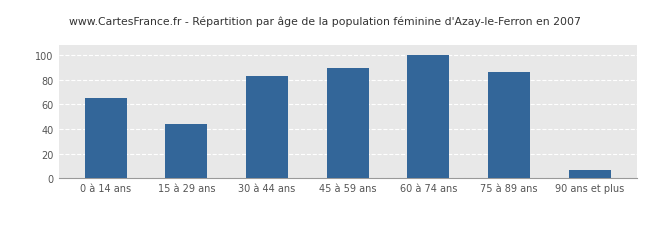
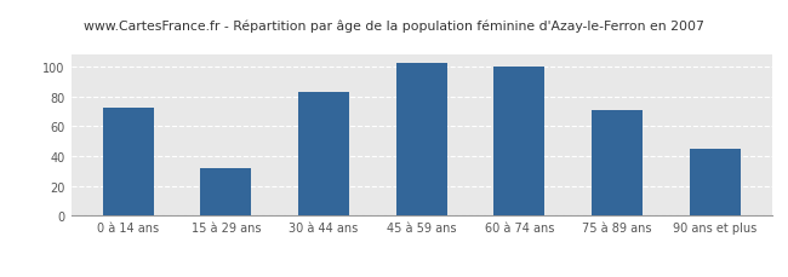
0 à 14 ans: 65 -> 72
15 à 29 ans: 44 -> 32
45 à 59 ans: 89 -> 102
75 à 89 ans: 86 -> 71
90 ans et plus: 7 -> 45
